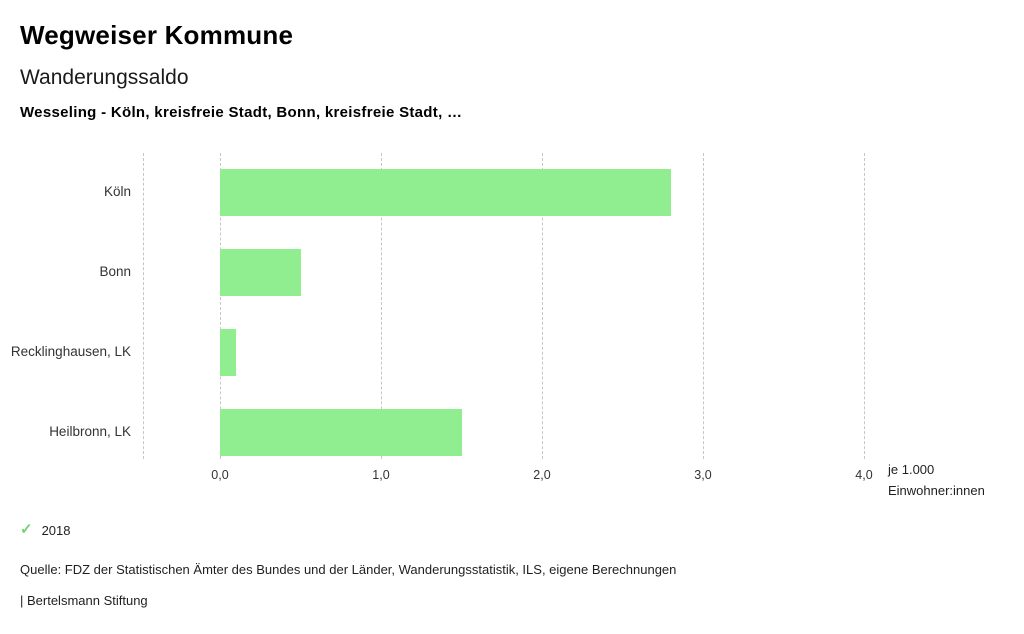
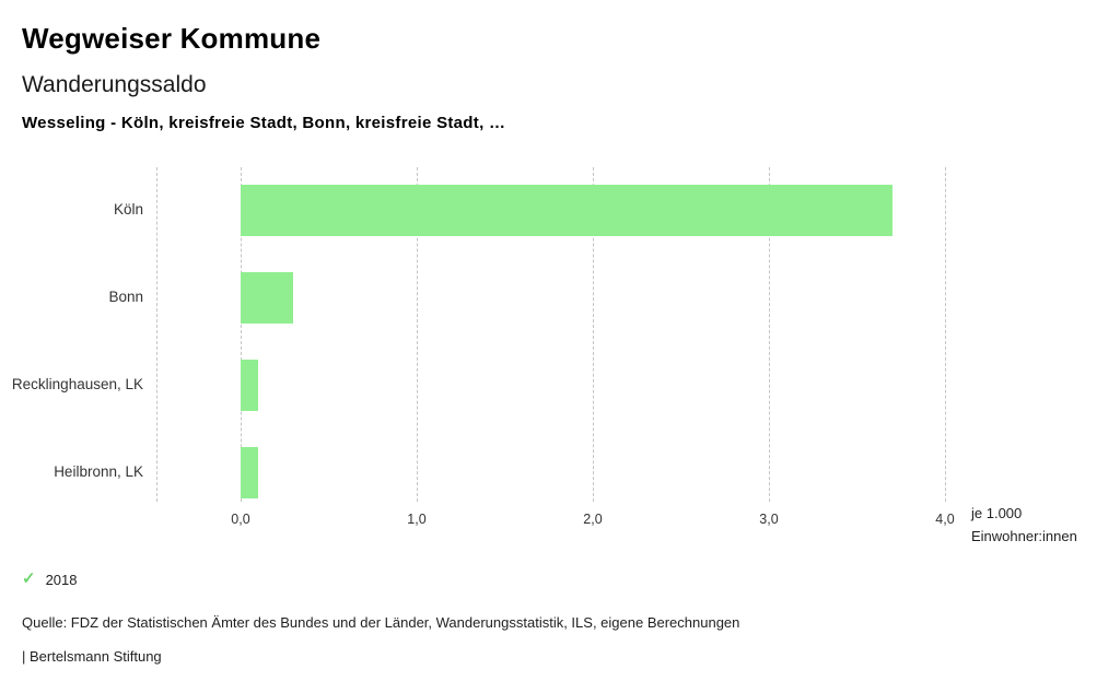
Köln: 2,8 -> 3,7
Bonn: 0,5 -> 0,3
Heilbronn, LK: 1,5 -> 0,1
